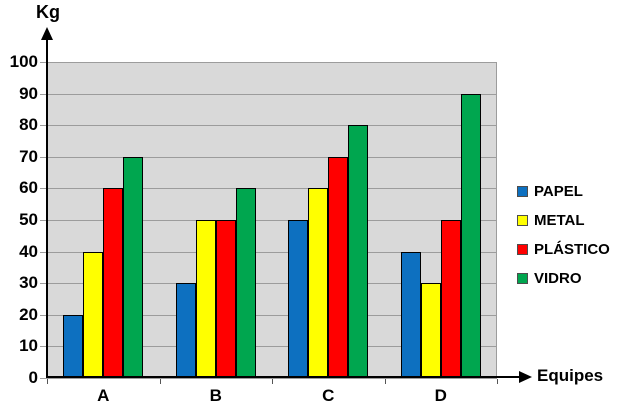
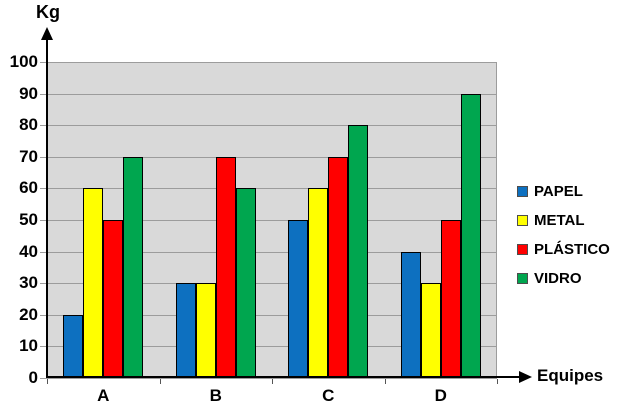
METAL/A: 40 -> 60
PLÁSTICO/A: 60 -> 50
METAL/B: 50 -> 30
PLÁSTICO/B: 50 -> 70
